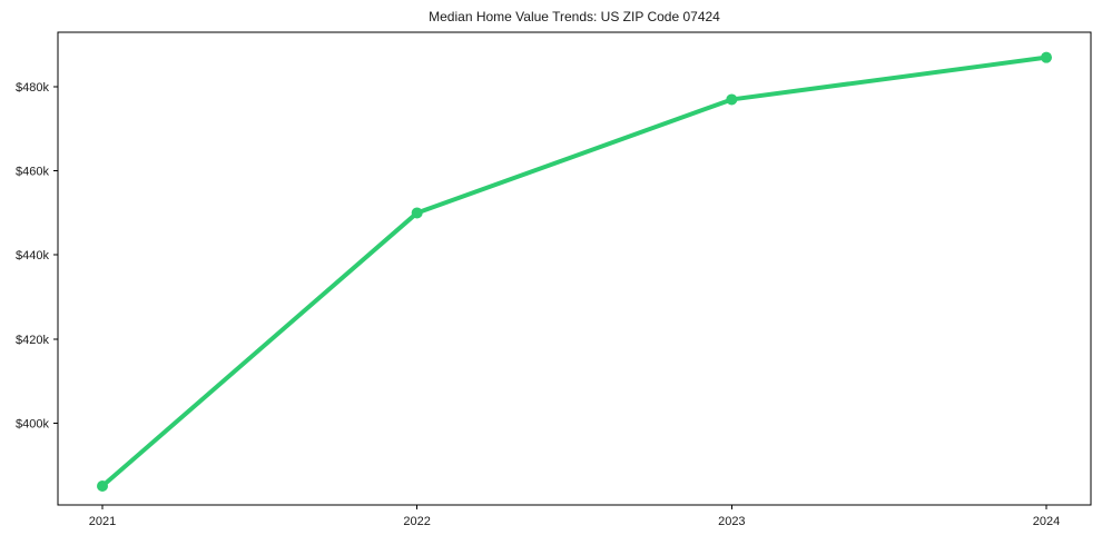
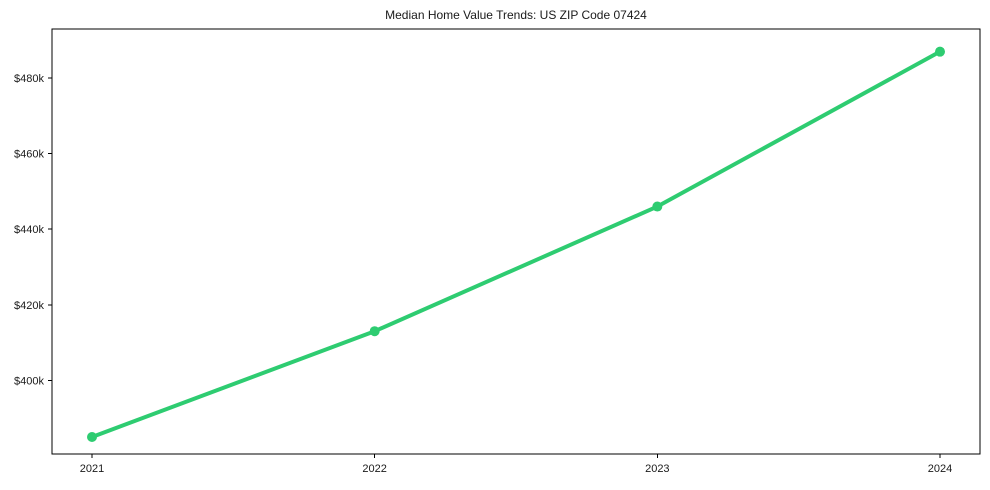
2022: $450k -> $413k
2023: $477k -> $446k
